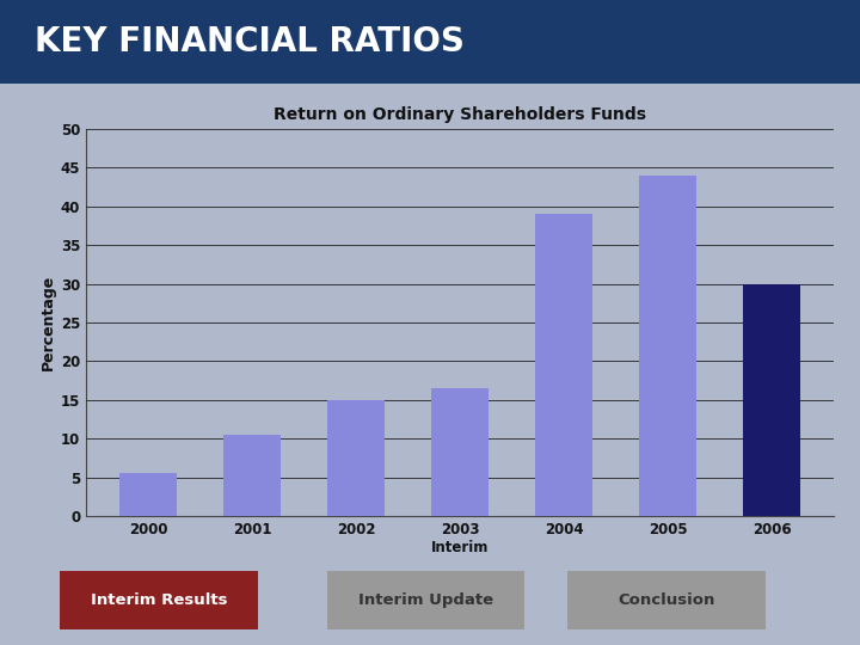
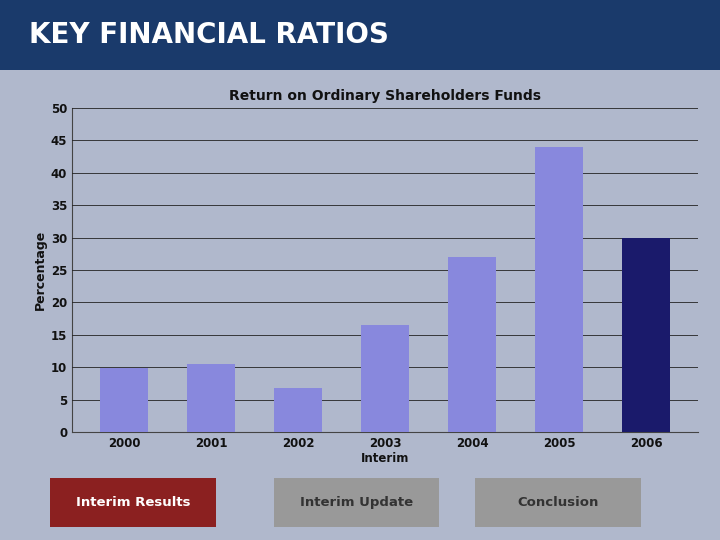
2000: 5.5 -> 9.8
2002: 15.0 -> 6.8
2004: 39.0 -> 27.0
